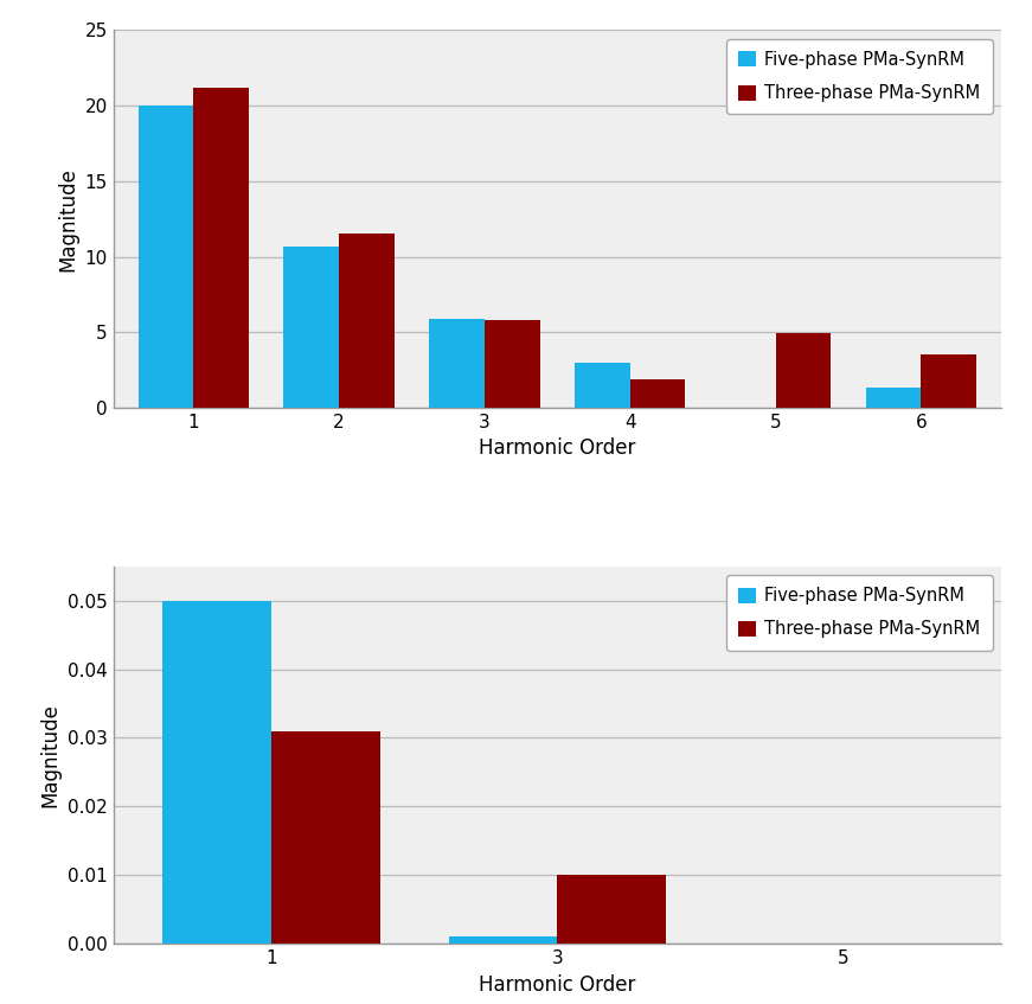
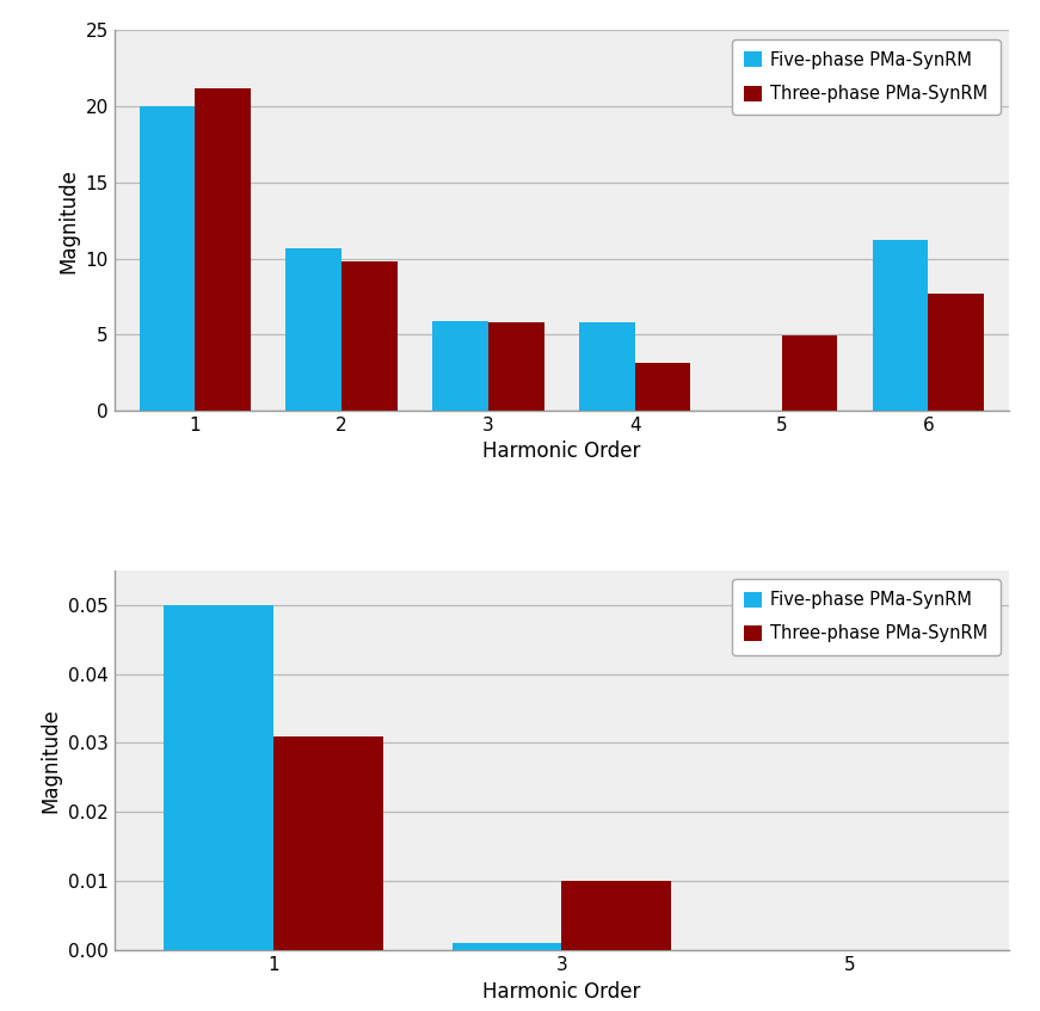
Three-phase PMa-SynRM/2: 11.5 -> 9.8
Five-phase PMa-SynRM/4: 3.0 -> 5.8
Three-phase PMa-SynRM/4: 1.9 -> 3.1
Five-phase PMa-SynRM/6: 1.3 -> 11.2
Three-phase PMa-SynRM/6: 3.5 -> 7.7
